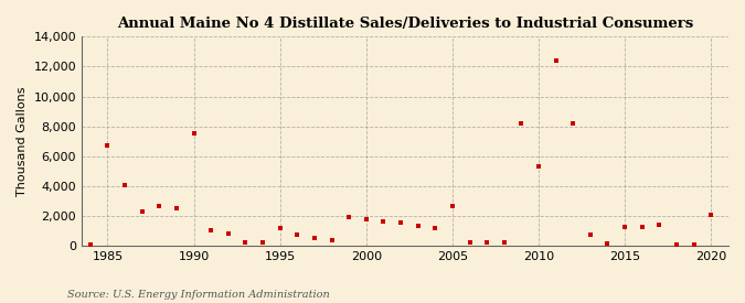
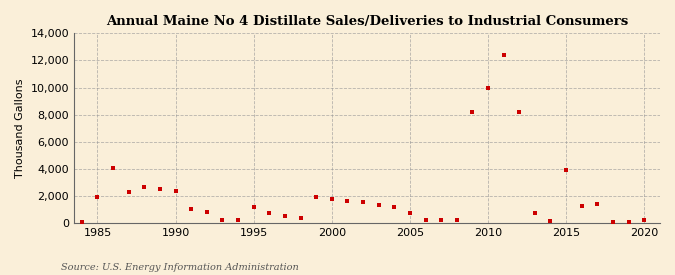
1985: 6,700 -> 1,900
1990: 7,500 -> 2,400
2005: 2,700 -> 800
2010: 5,300 -> 10,000
2015: 1,300 -> 3,900
2020: 2,100 -> 200
